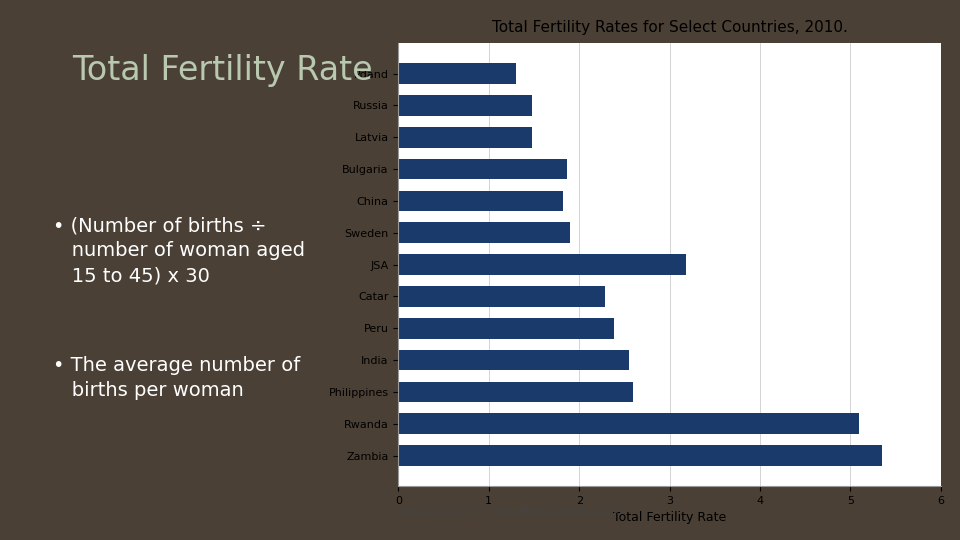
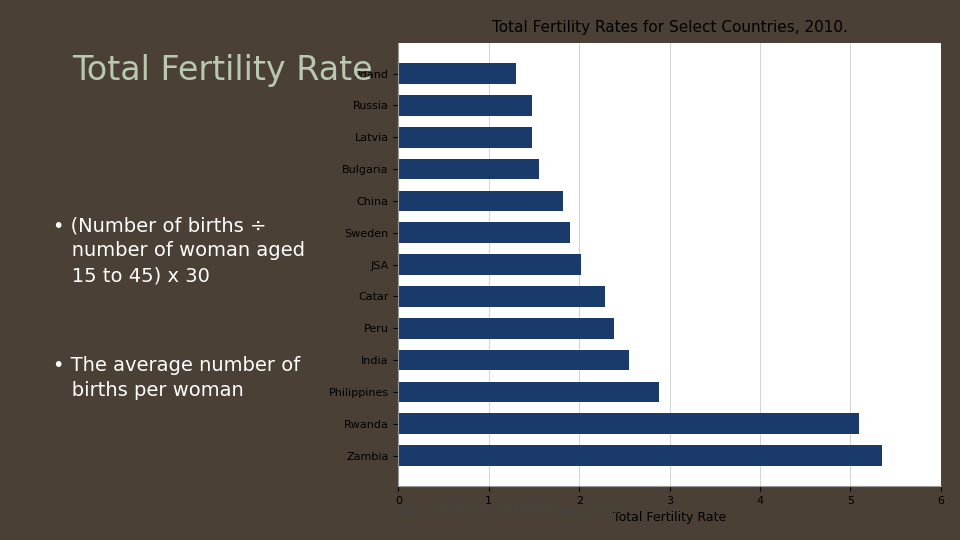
Bulgaria: 1.86 -> 1.55
JSA: 3.18 -> 2.02
Philippines: 2.60 -> 2.88
